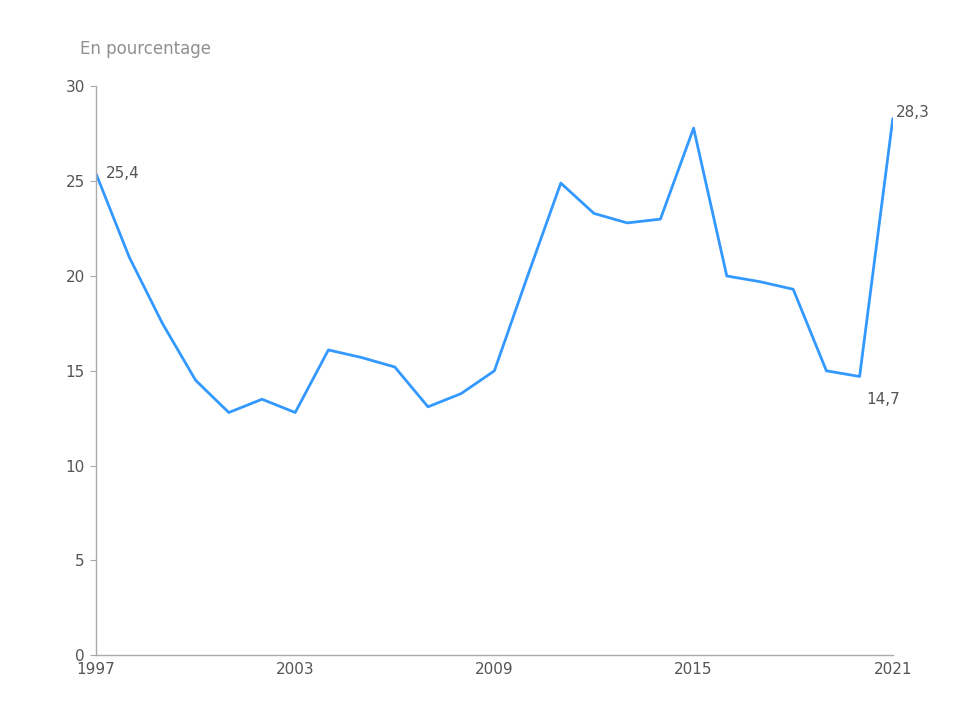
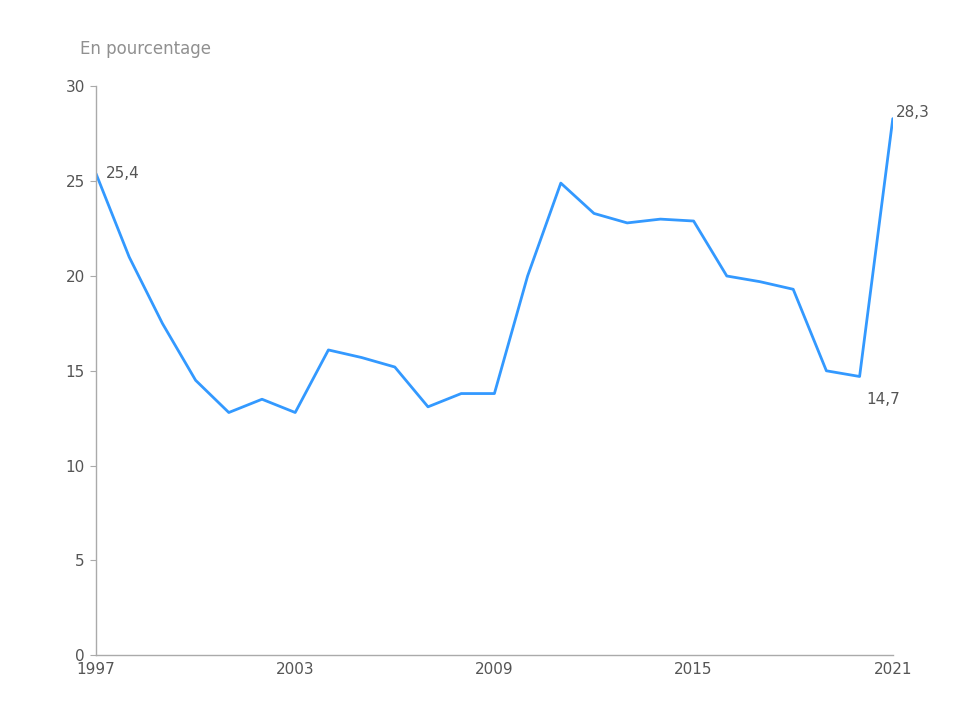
2009: 15.0 -> 13.8
2015: 27.8 -> 22.9
